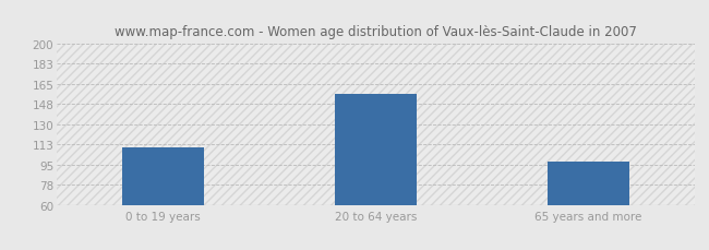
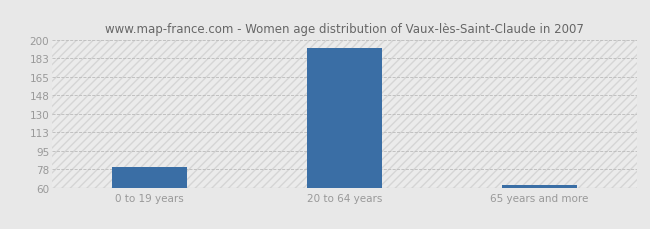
0 to 19 years: 110 -> 80
20 to 64 years: 157 -> 193
65 years and more: 98 -> 62
